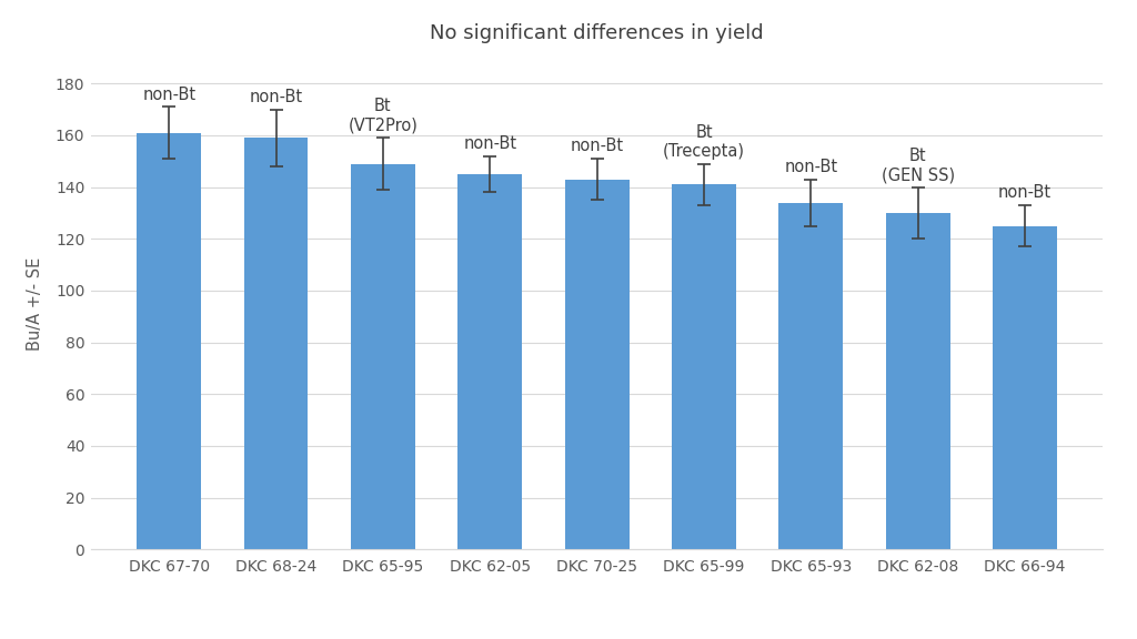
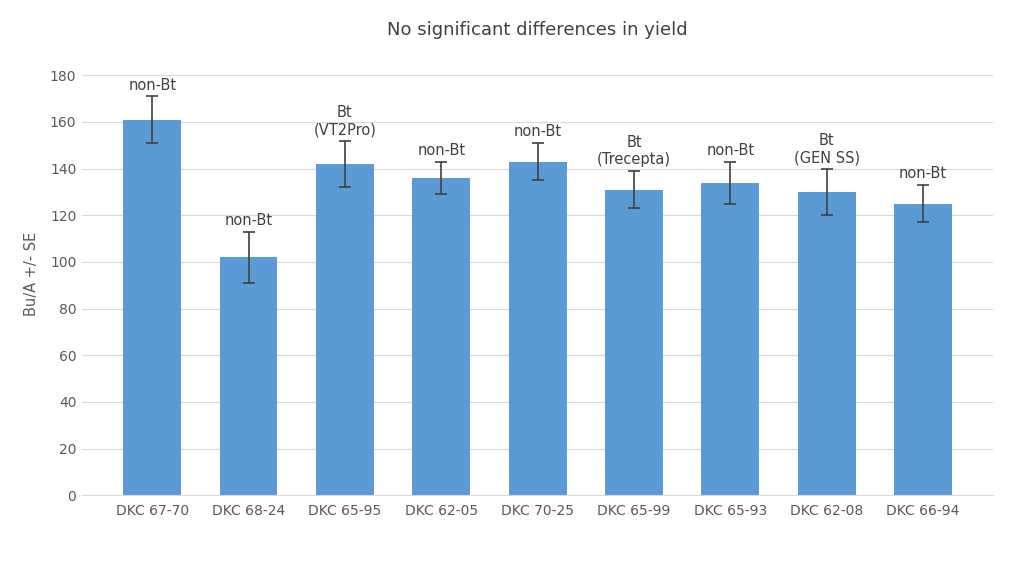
DKC 68-24: 159 -> 102
DKC 65-95: 149 -> 142
DKC 62-05: 145 -> 136
DKC 65-99: 141 -> 131
